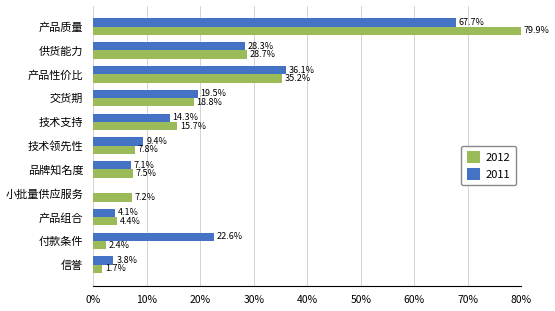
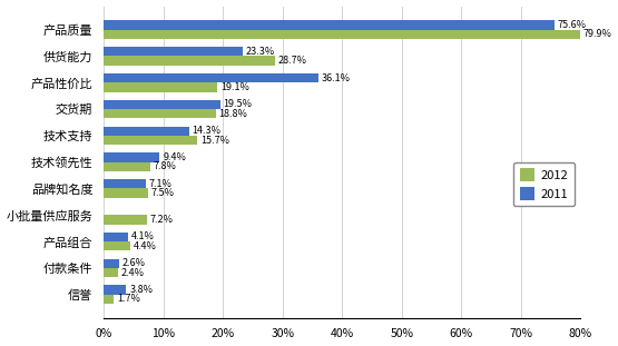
2011/产品质量: 67.7% -> 75.6%
2011/供货能力: 28.3% -> 23.3%
2012/产品性价比: 35.2% -> 19.1%
2011/付款条件: 22.6% -> 2.6%
